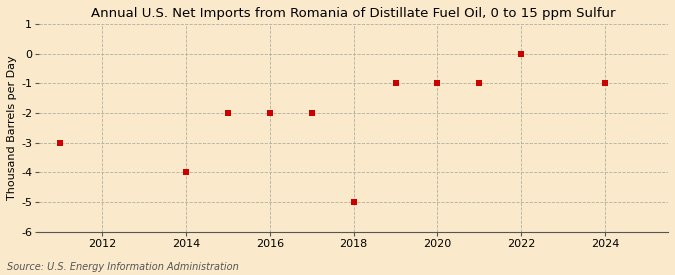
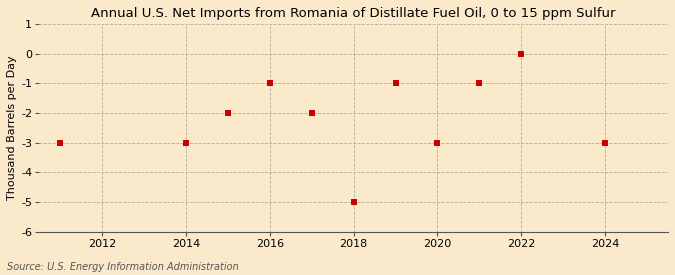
2014: -4 -> -3
2016: -2 -> -1
2020: -1 -> -3
2024: -1 -> -3
